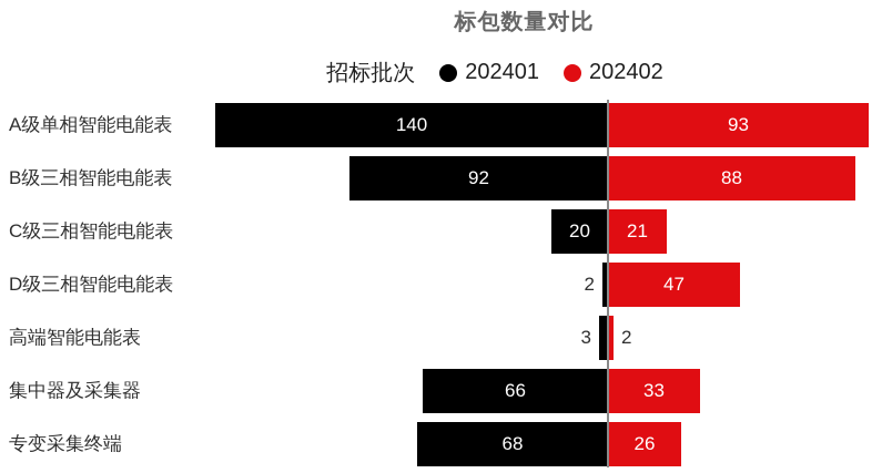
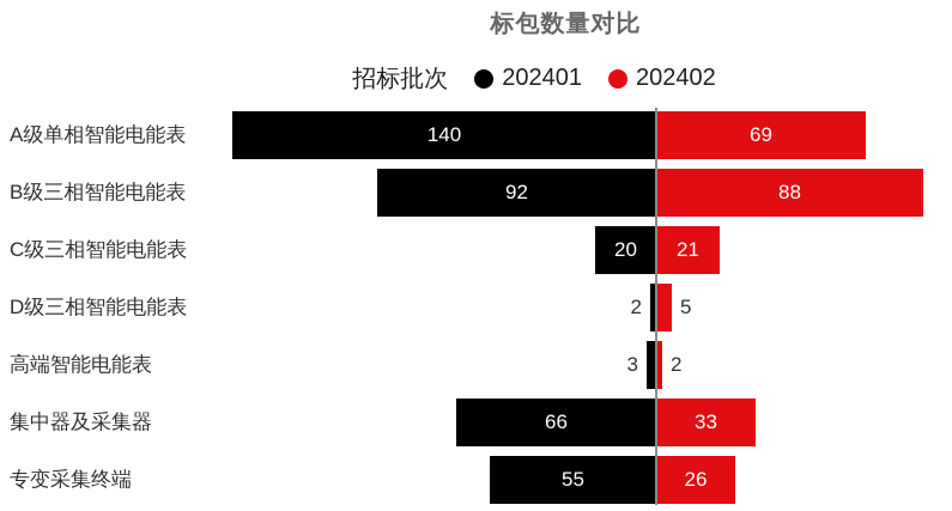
202402/A级单相智能电能表: 93 -> 69
202402/D级三相智能电能表: 47 -> 5
202401/专变采集终端: 68 -> 55
